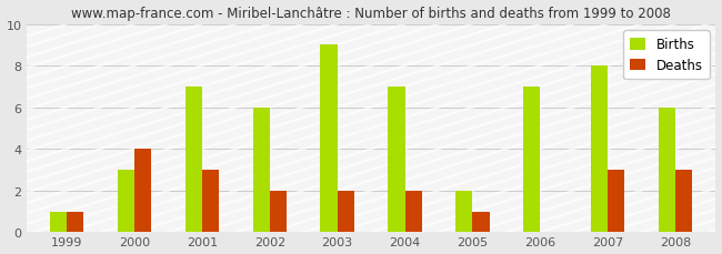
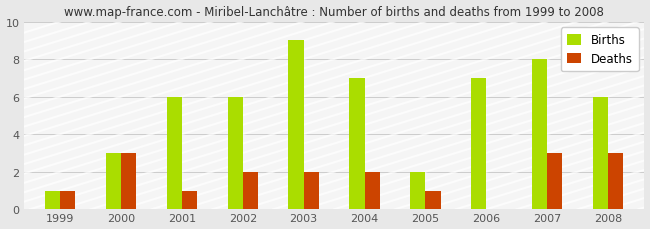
Deaths/2000: 4 -> 3
Births/2001: 7 -> 6
Deaths/2001: 3 -> 1
